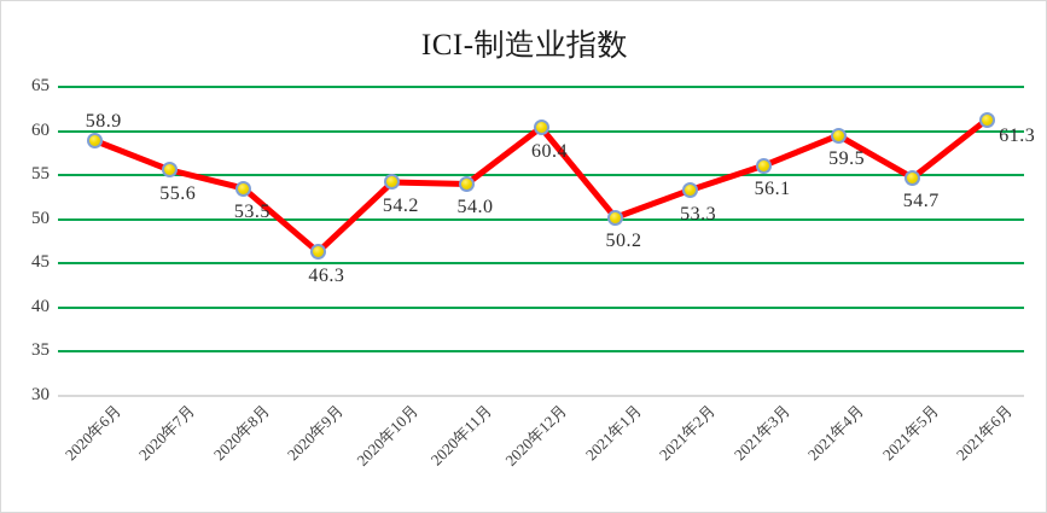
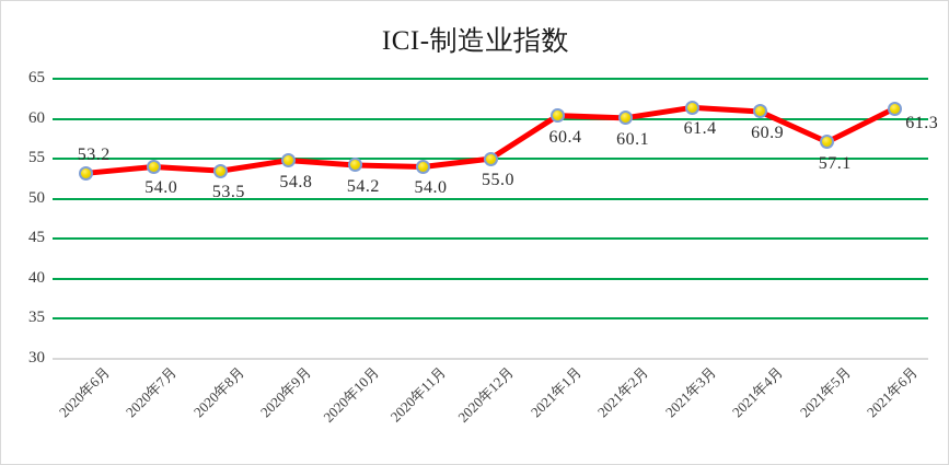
2020年6月: 58.9 -> 53.2
2020年7月: 55.6 -> 54.0
2020年9月: 46.3 -> 54.8
2020年12月: 60.4 -> 55.0
2021年1月: 50.2 -> 60.4
2021年2月: 53.3 -> 60.1
2021年3月: 56.1 -> 61.4
2021年4月: 59.5 -> 60.9
2021年5月: 54.7 -> 57.1
